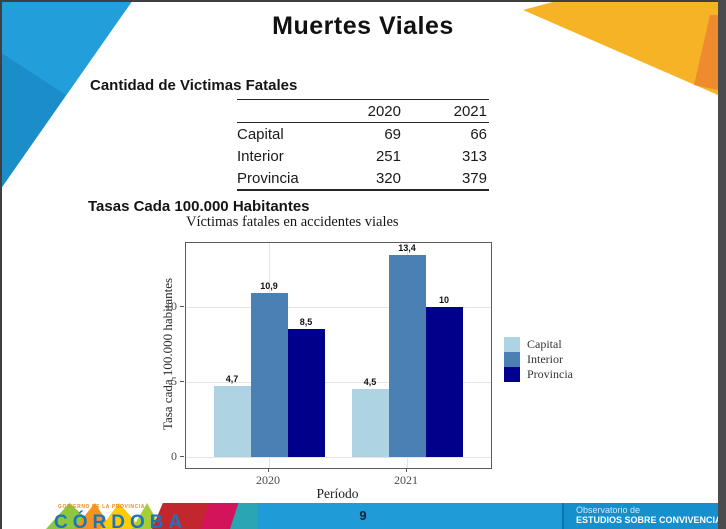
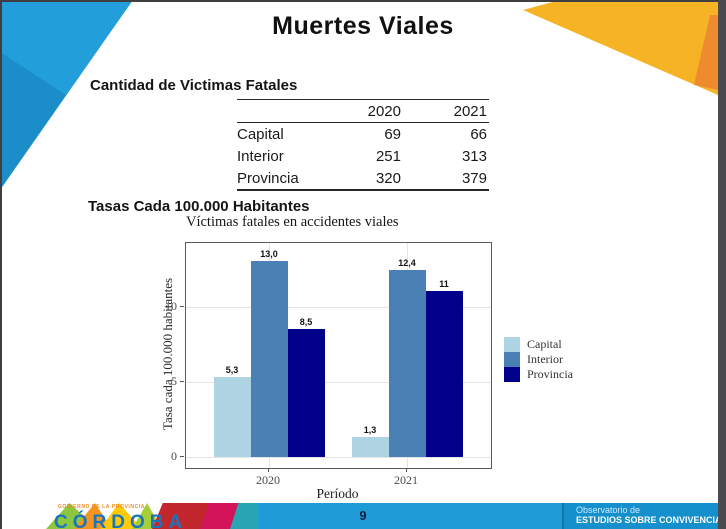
Capital/2020: 4,7 -> 5,3
Interior/2020: 10,9 -> 13,0
Capital/2021: 4,5 -> 1,3
Interior/2021: 13,4 -> 12,4
Provincia/2021: 10 -> 11
